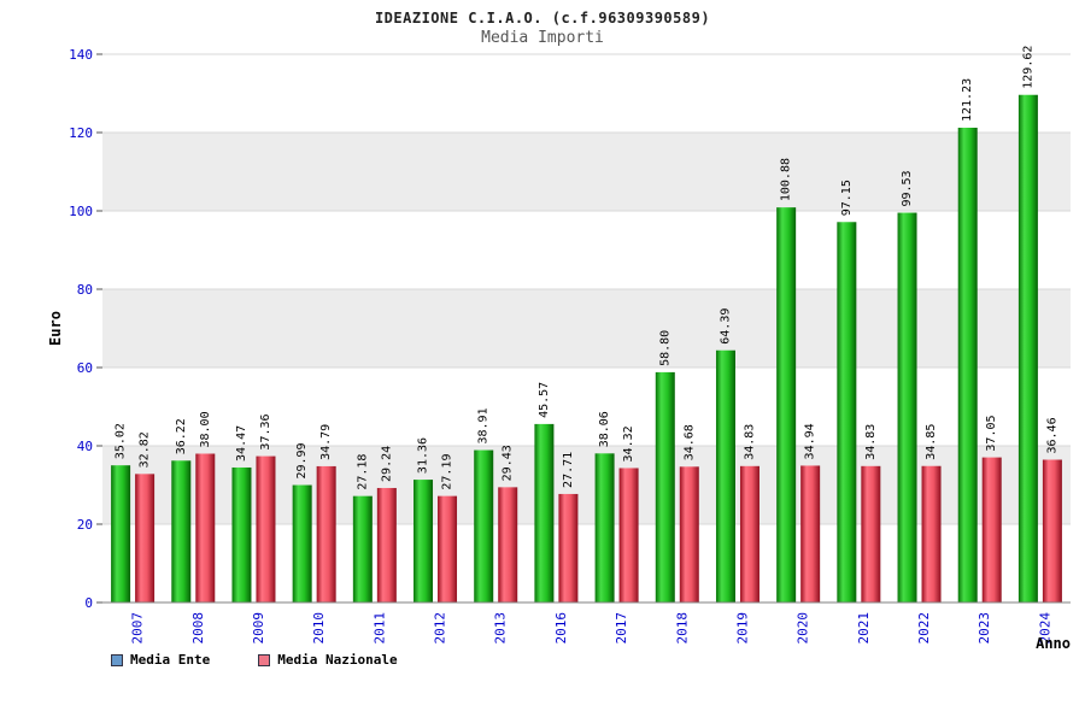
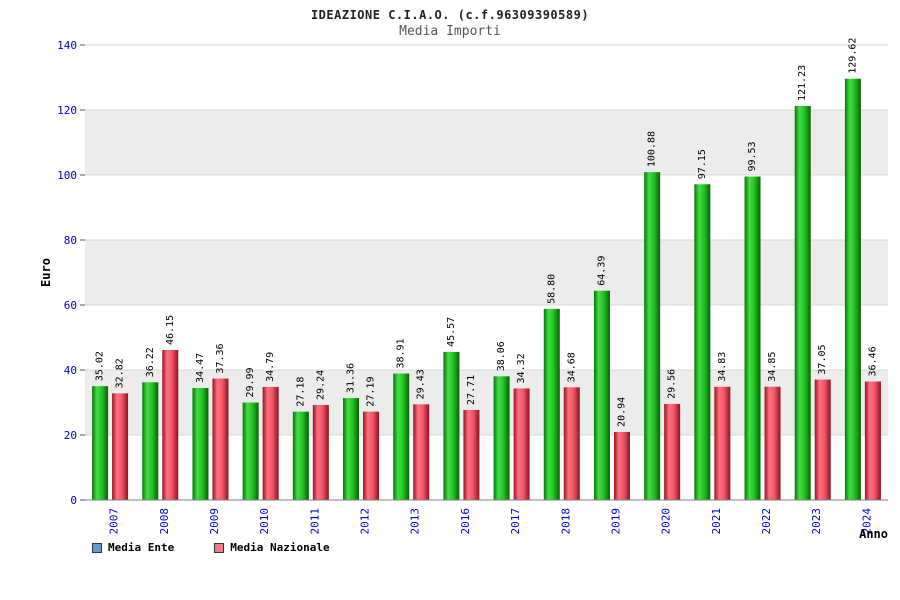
Media Nazionale/2008: 38.00 -> 46.15
Media Nazionale/2019: 34.83 -> 20.94
Media Nazionale/2020: 34.94 -> 29.56
